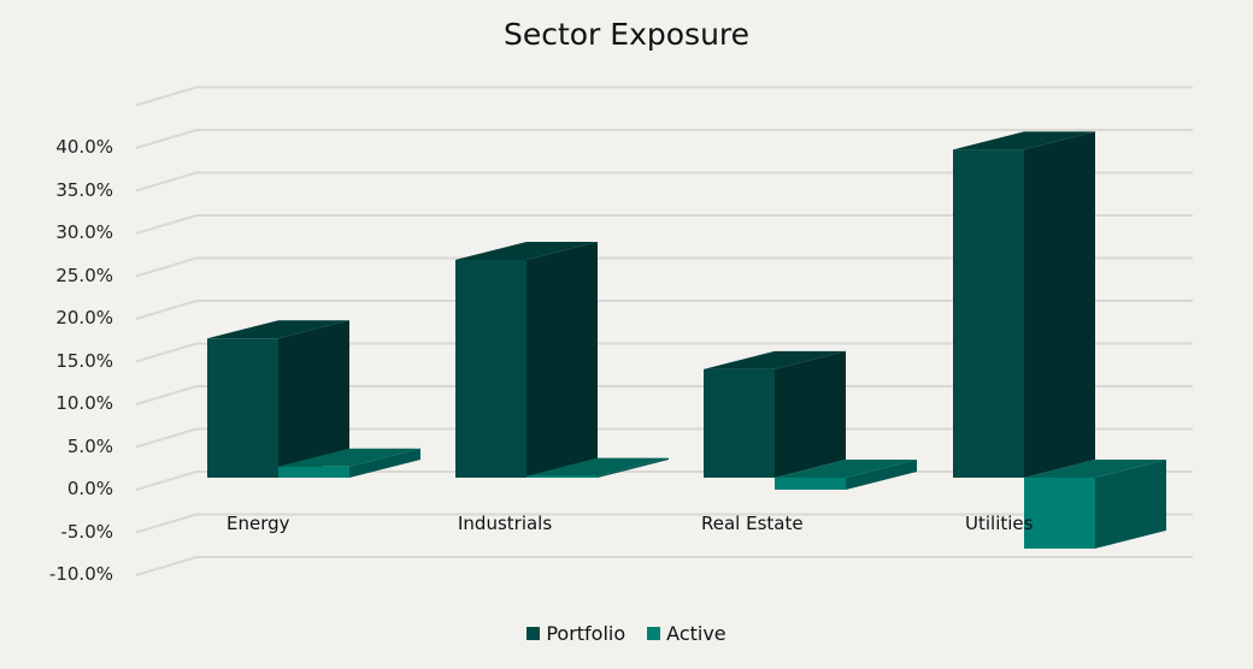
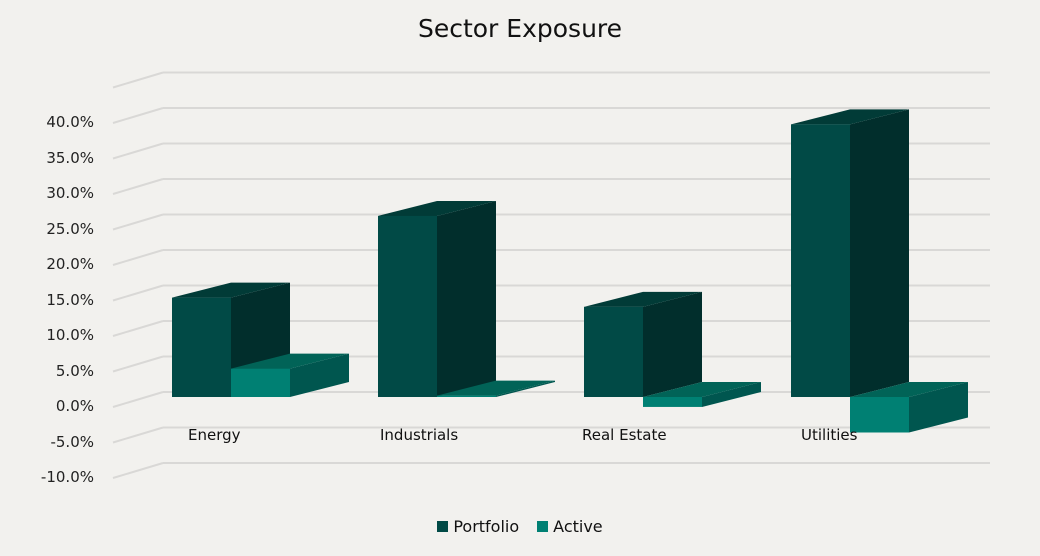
Portfolio/Energy: 16% -> 14%
Active/Energy: 1% -> 4%
Active/Utilities: -8% -> -5%
